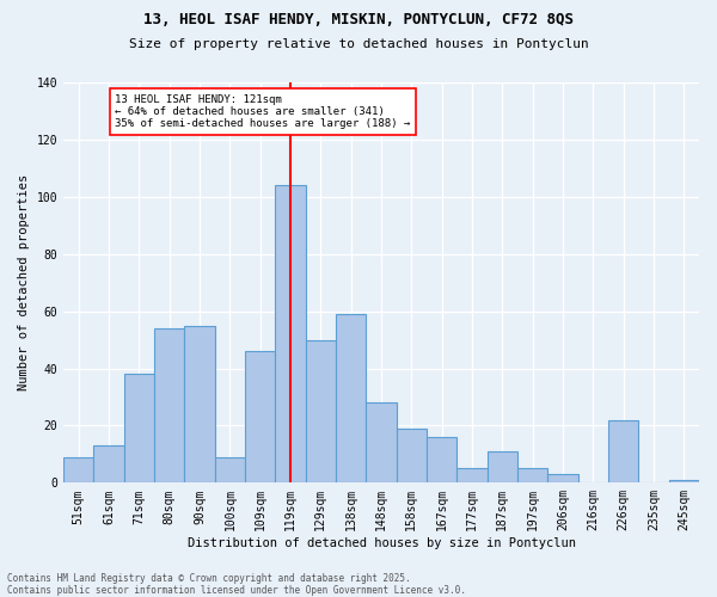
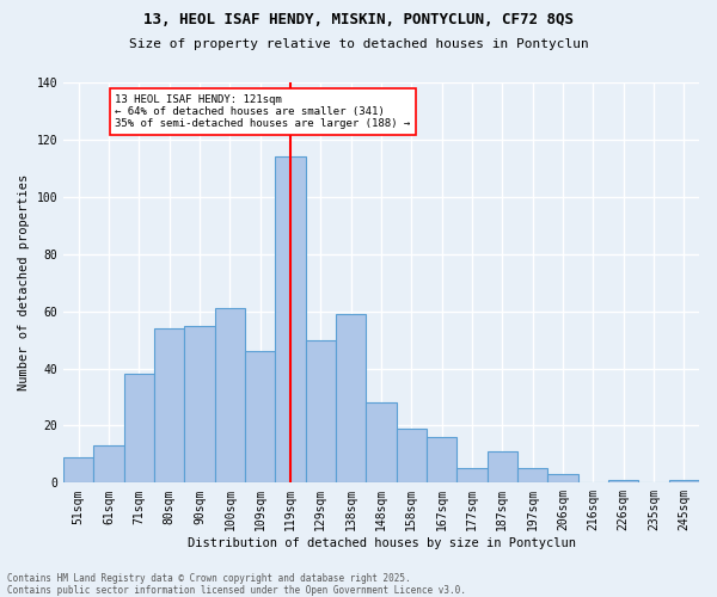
100sqm: 9 -> 61
119sqm: 104 -> 114
226sqm: 22 -> 1
